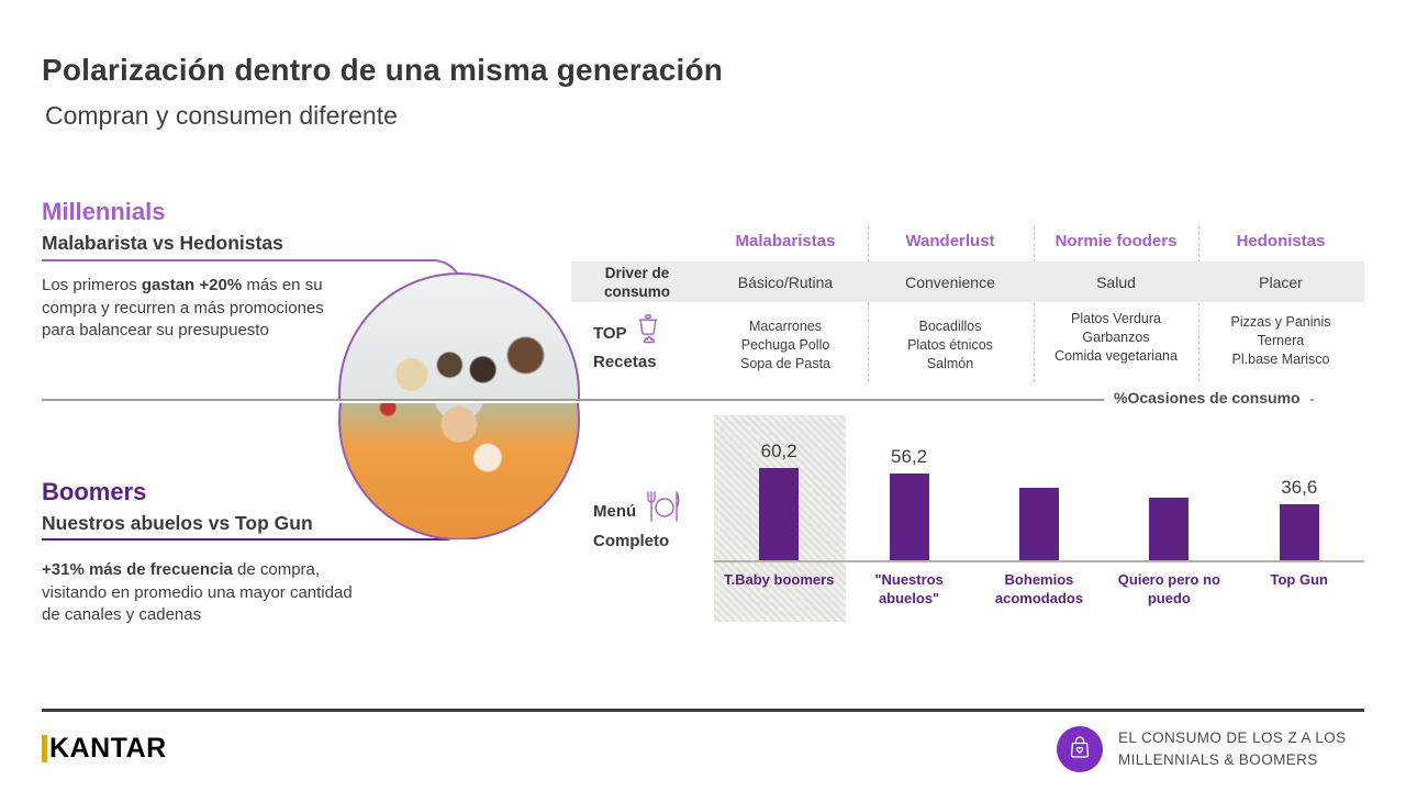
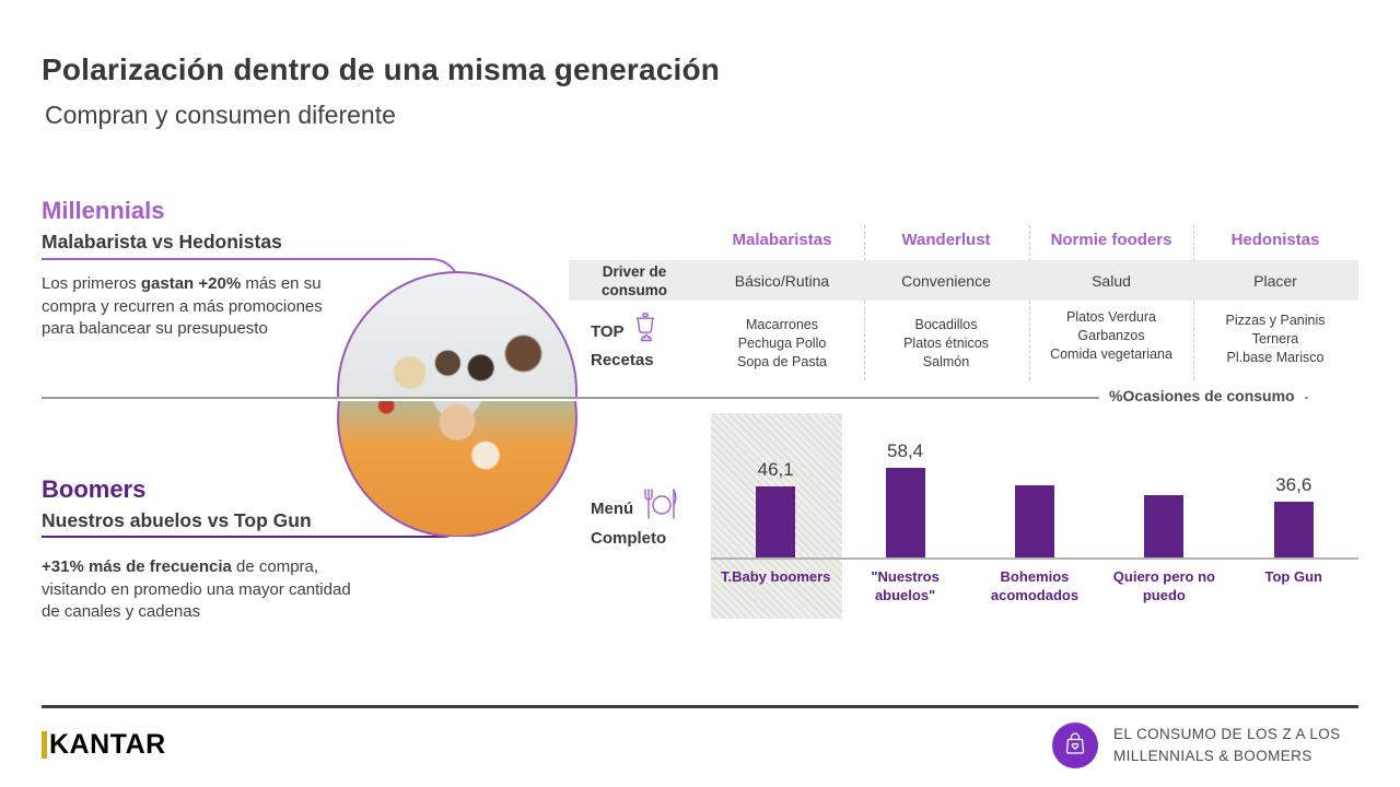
T.Baby boomers: 60,2 -> 46,1
"Nuestros abuelos": 56,2 -> 58,4
